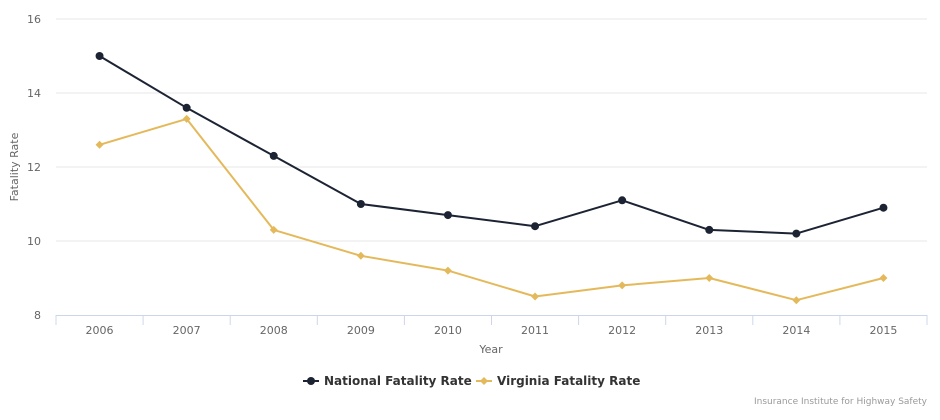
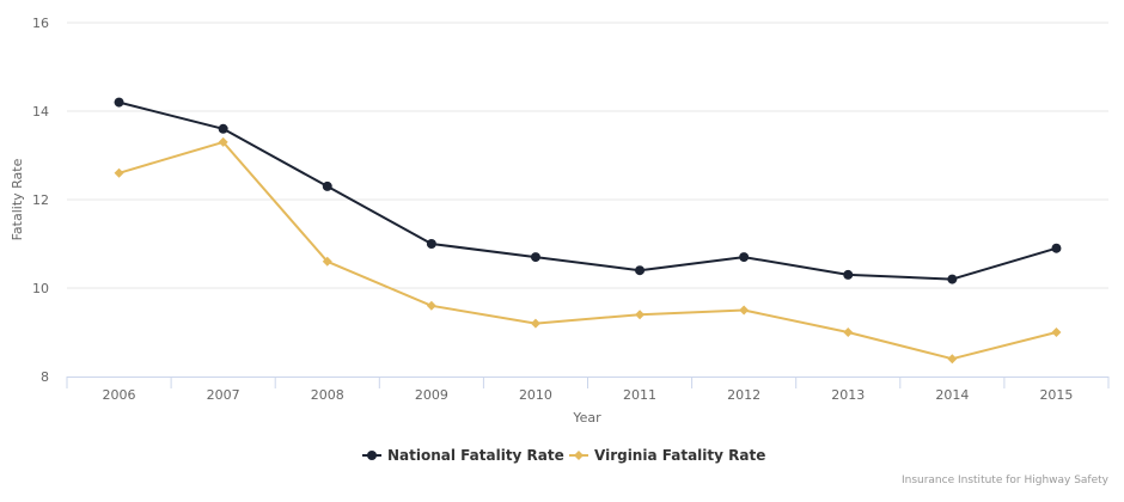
National Fatality Rate/2006: 15.0 -> 14.2
Virginia Fatality Rate/2008: 10.3 -> 10.6
Virginia Fatality Rate/2011: 8.5 -> 9.4
National Fatality Rate/2012: 11.1 -> 10.7
Virginia Fatality Rate/2012: 8.8 -> 9.5
